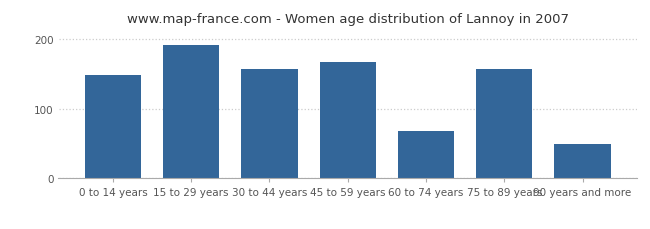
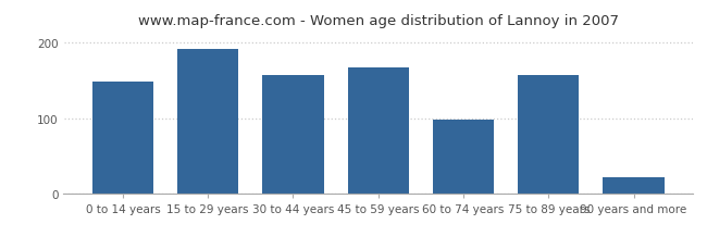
60 to 74 years: 68 -> 99
90 years and more: 50 -> 22
